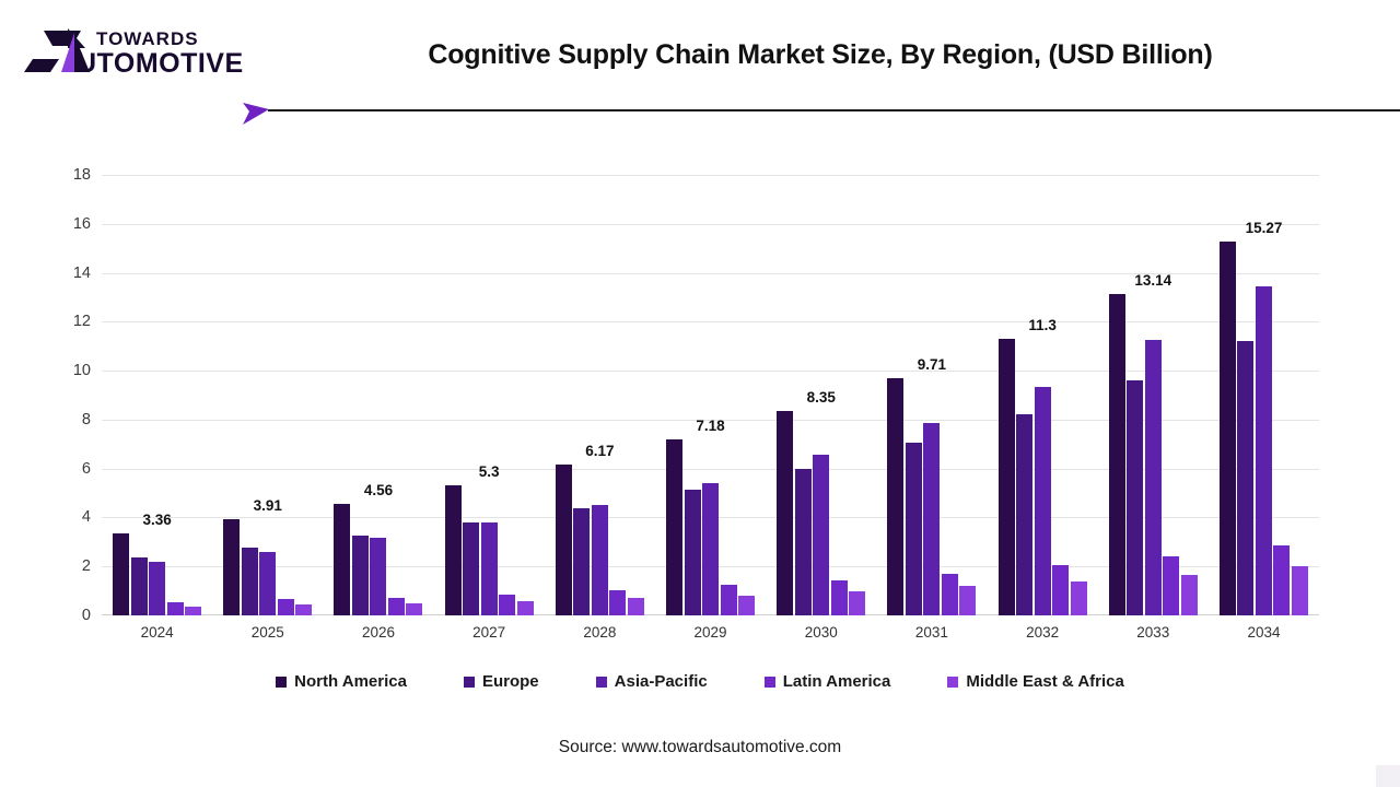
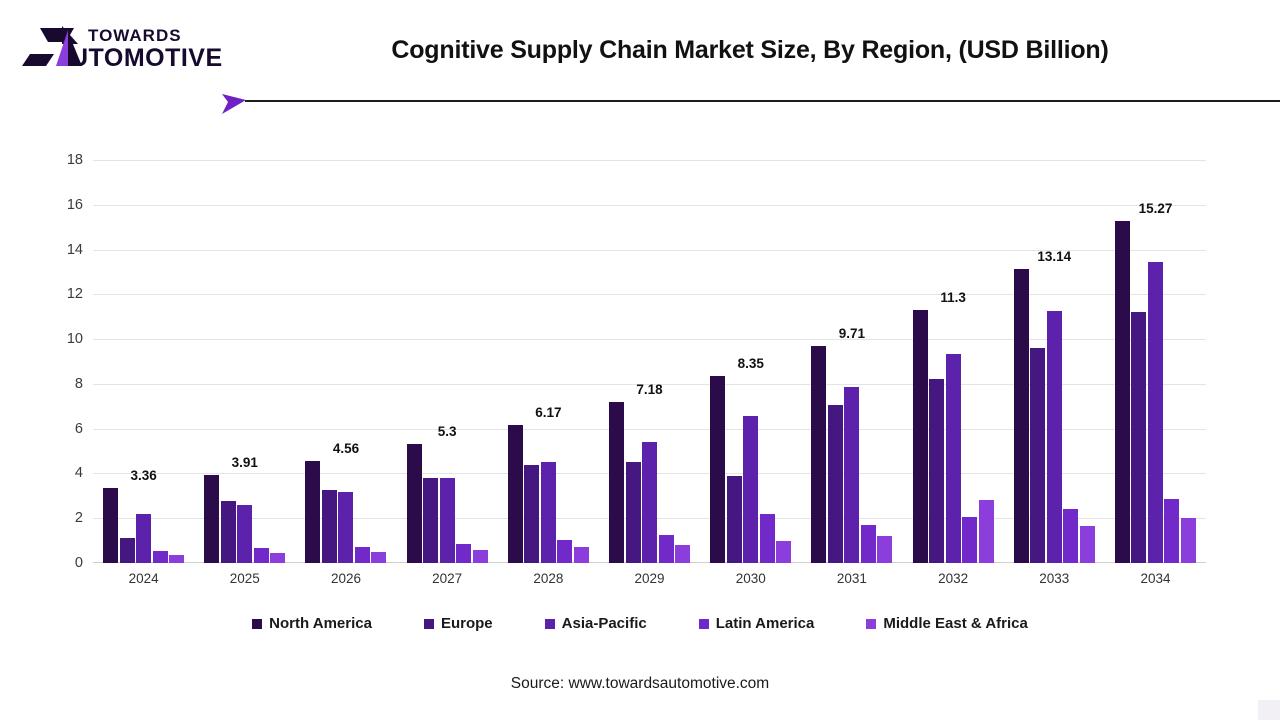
Europe/2024: 2.4 -> 1.1
Europe/2029: 5.2 -> 4.5
Europe/2030: 6.0 -> 3.9
Latin America/2030: 1.4 -> 2.2
Middle East & Africa/2032: 1.4 -> 2.8
